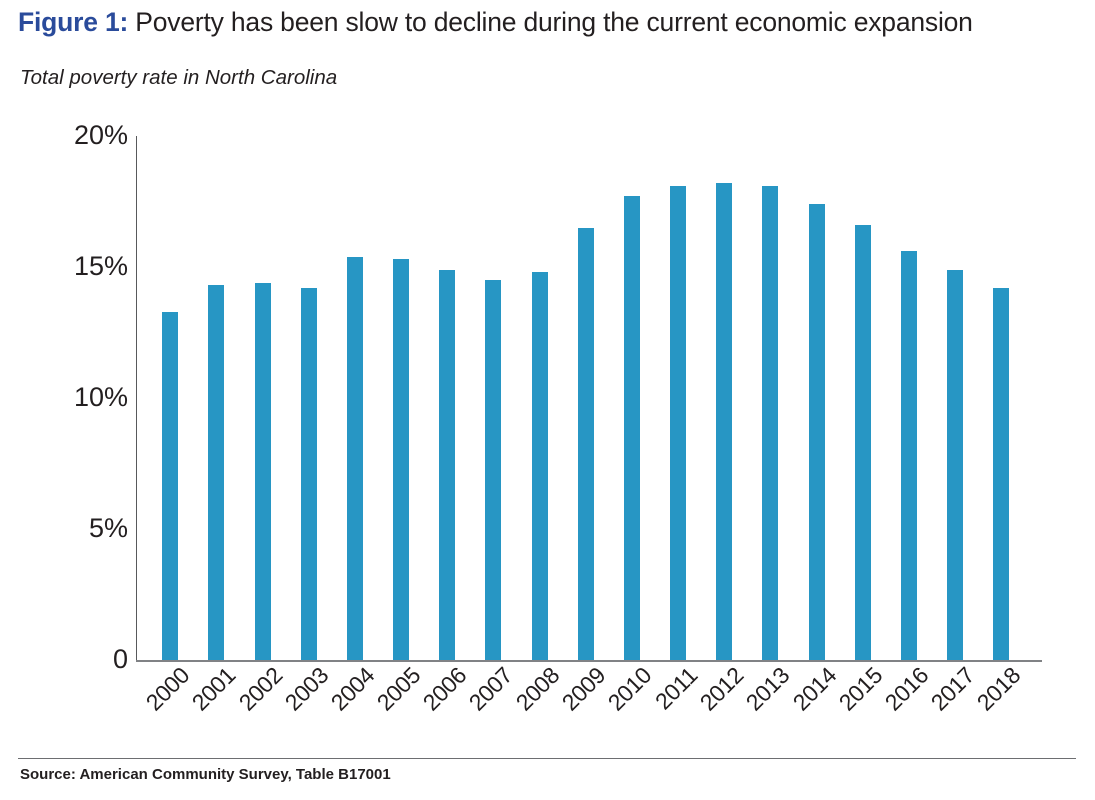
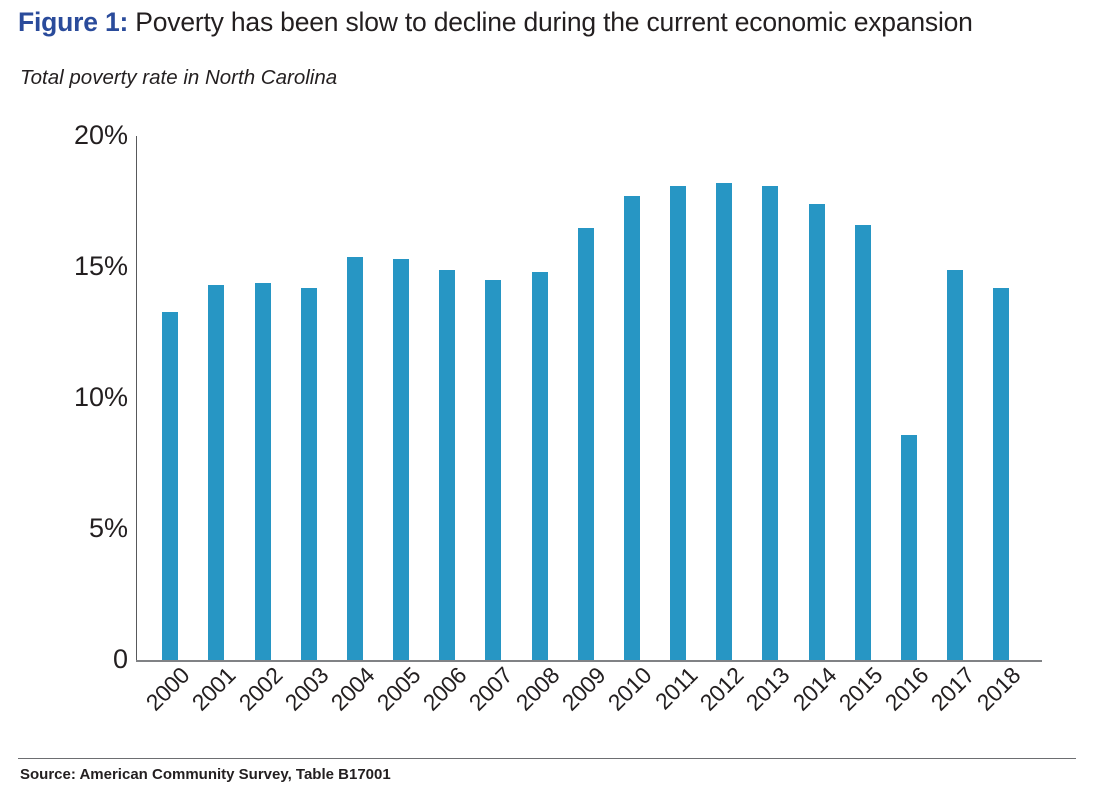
2016: 15.6% -> 8.6%
